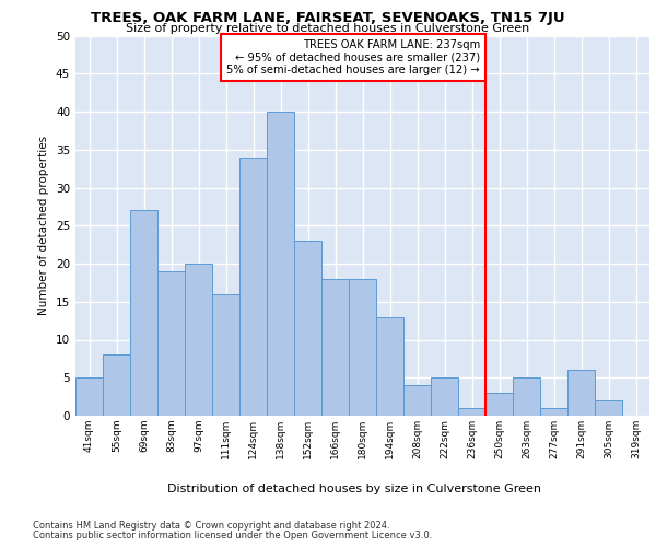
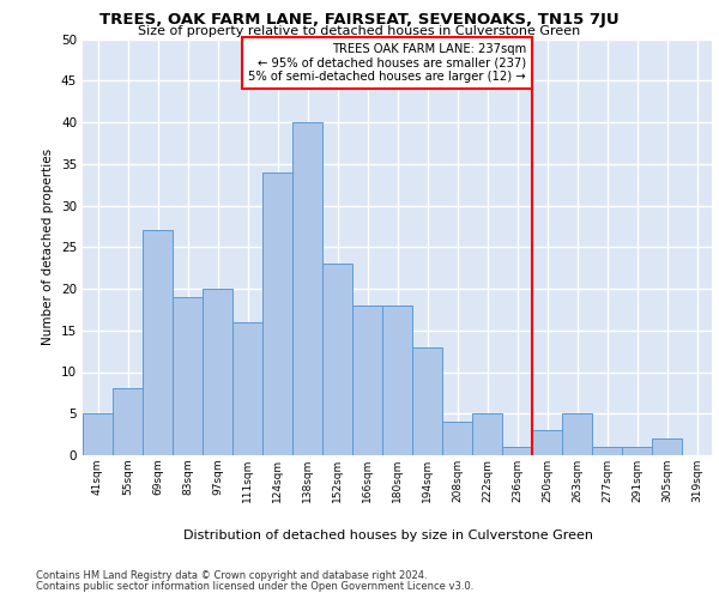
291sqm: 6 -> 1
